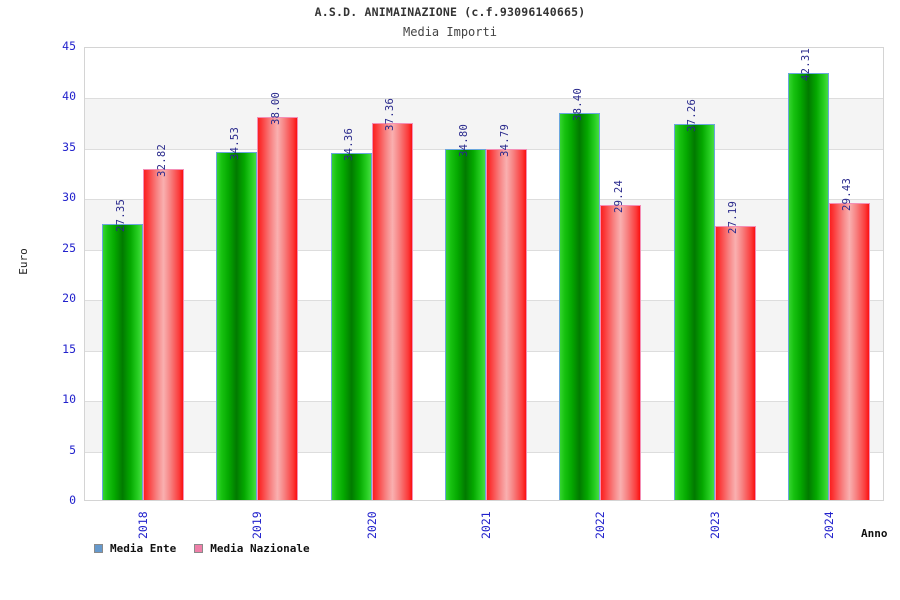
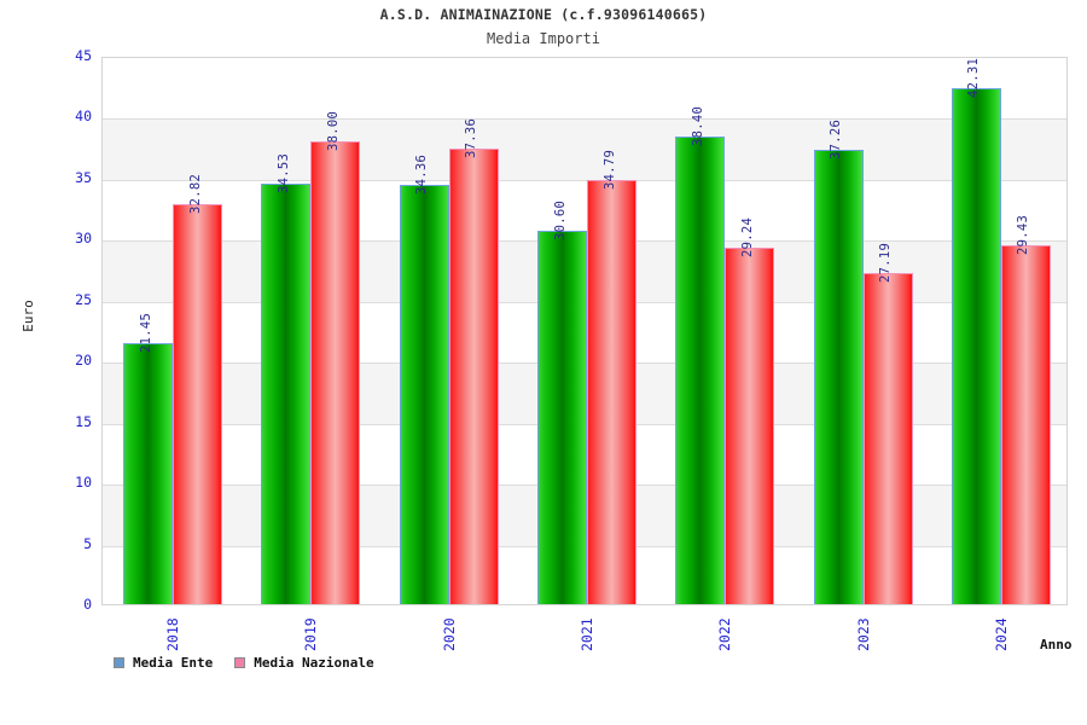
Media Ente/2018: 27.35 -> 21.45
Media Ente/2021: 34.80 -> 30.60
